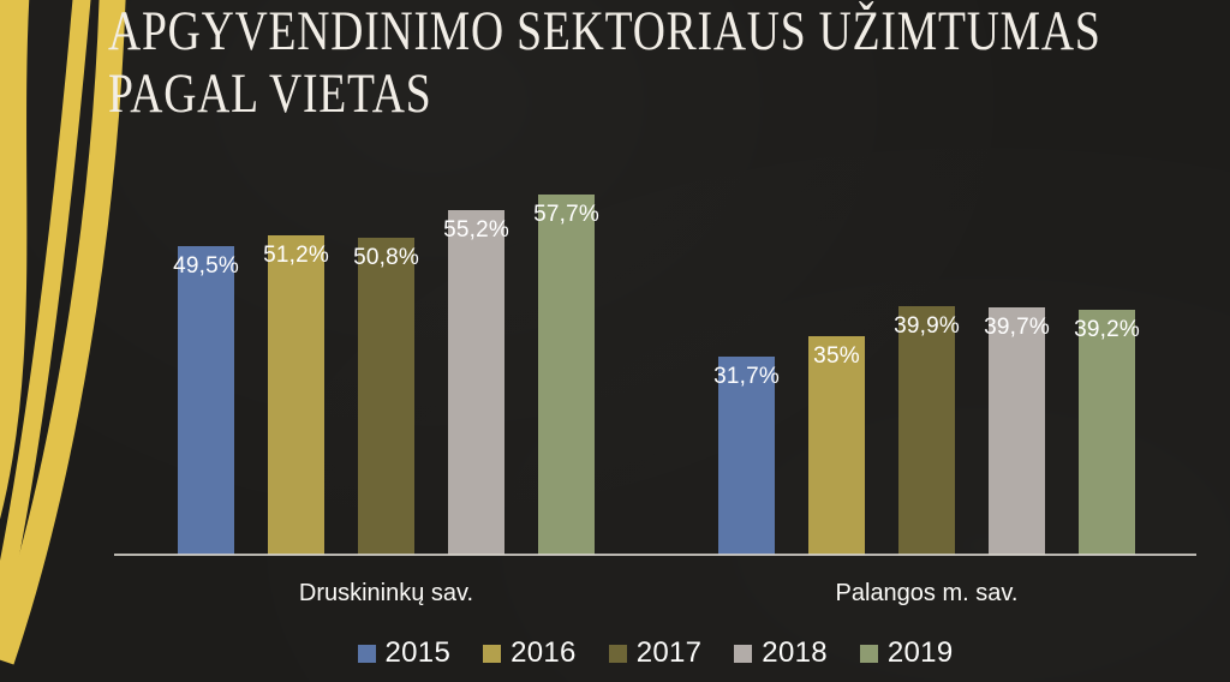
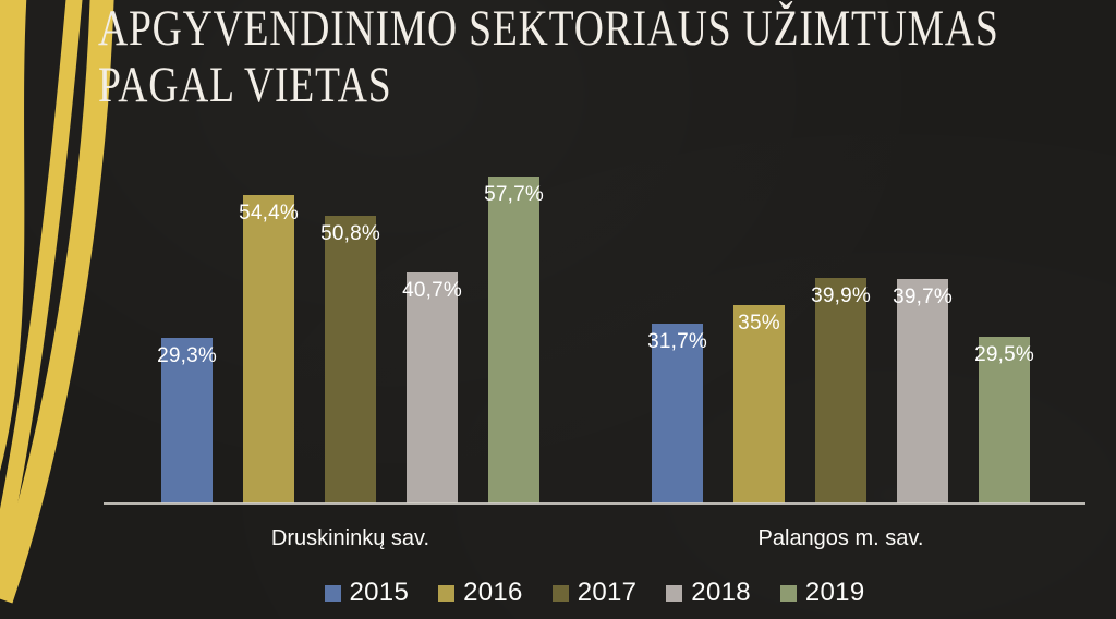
2015/Druskininkų sav.: 49,5% -> 29,3%
2016/Druskininkų sav.: 51,2% -> 54,4%
2018/Druskininkų sav.: 55,2% -> 40,7%
2019/Palangos m. sav.: 39,2% -> 29,5%
